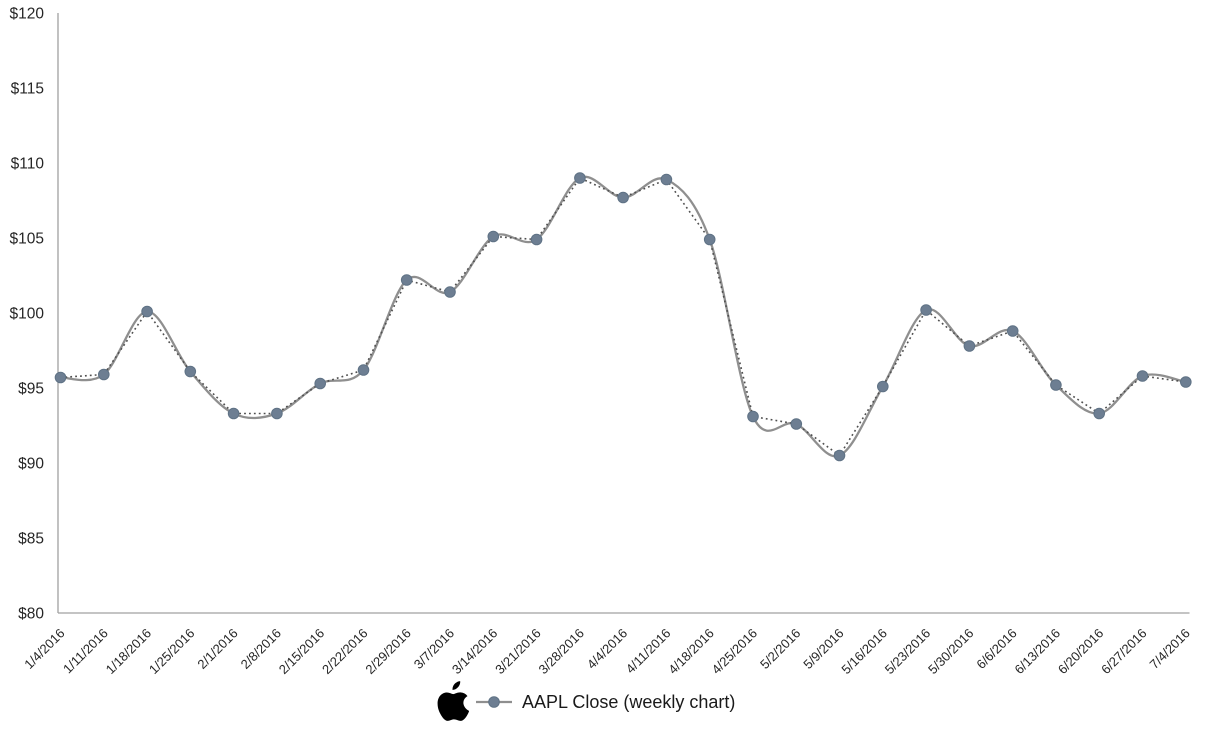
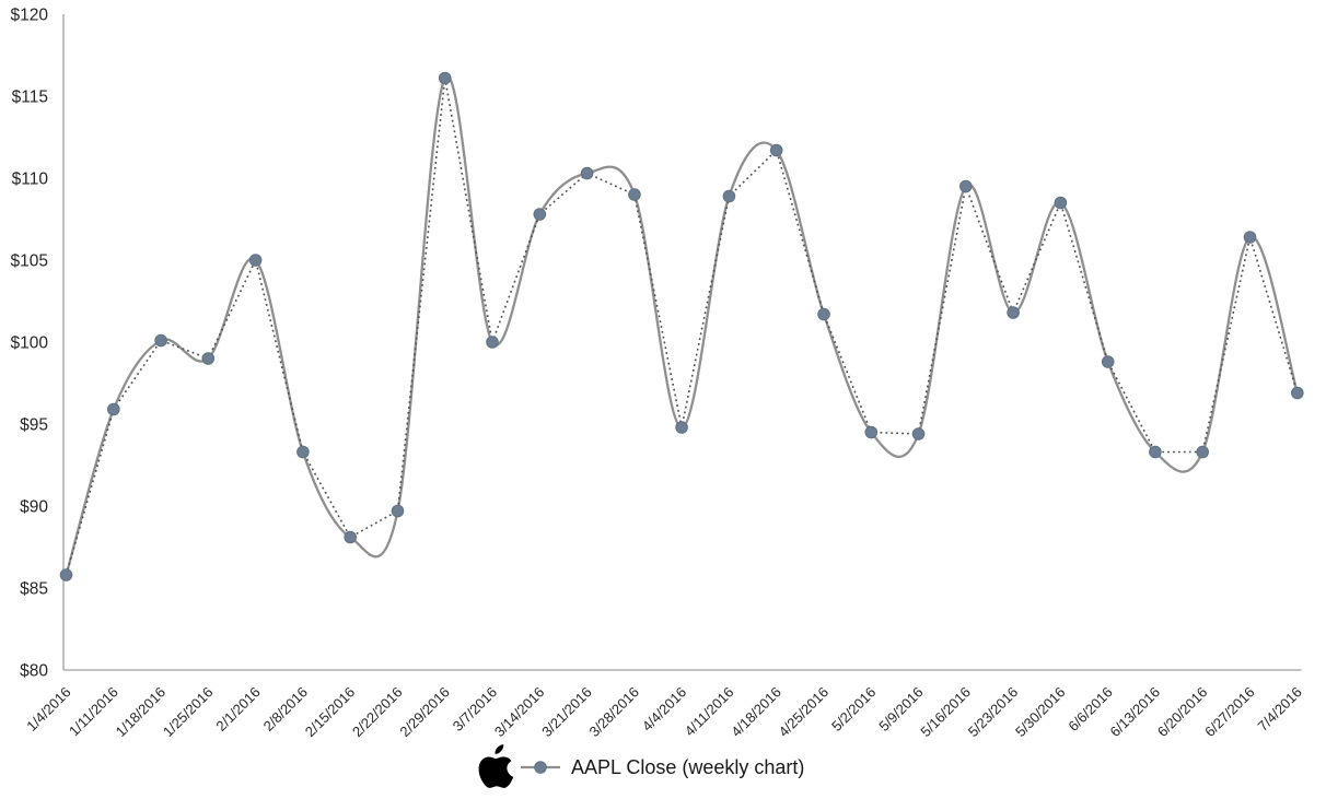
1/4/2016: $95.7 -> $85.8
1/25/2016: $96.1 -> $99.0
2/1/2016: $93.3 -> $105.0
2/15/2016: $95.3 -> $88.1
2/22/2016: $96.2 -> $89.7
2/29/2016: $102.2 -> $116.1
3/7/2016: $101.4 -> $100.0
3/14/2016: $105.1 -> $107.8
3/21/2016: $104.9 -> $110.3
4/4/2016: $107.7 -> $94.8
4/18/2016: $104.9 -> $111.7
4/25/2016: $93.1 -> $101.7
5/2/2016: $92.6 -> $94.5
5/9/2016: $90.5 -> $94.4
5/16/2016: $95.1 -> $109.5
5/23/2016: $100.2 -> $101.8
5/30/2016: $97.8 -> $108.5
6/13/2016: $95.2 -> $93.3
6/27/2016: $95.8 -> $106.4
7/4/2016: $95.4 -> $96.9
